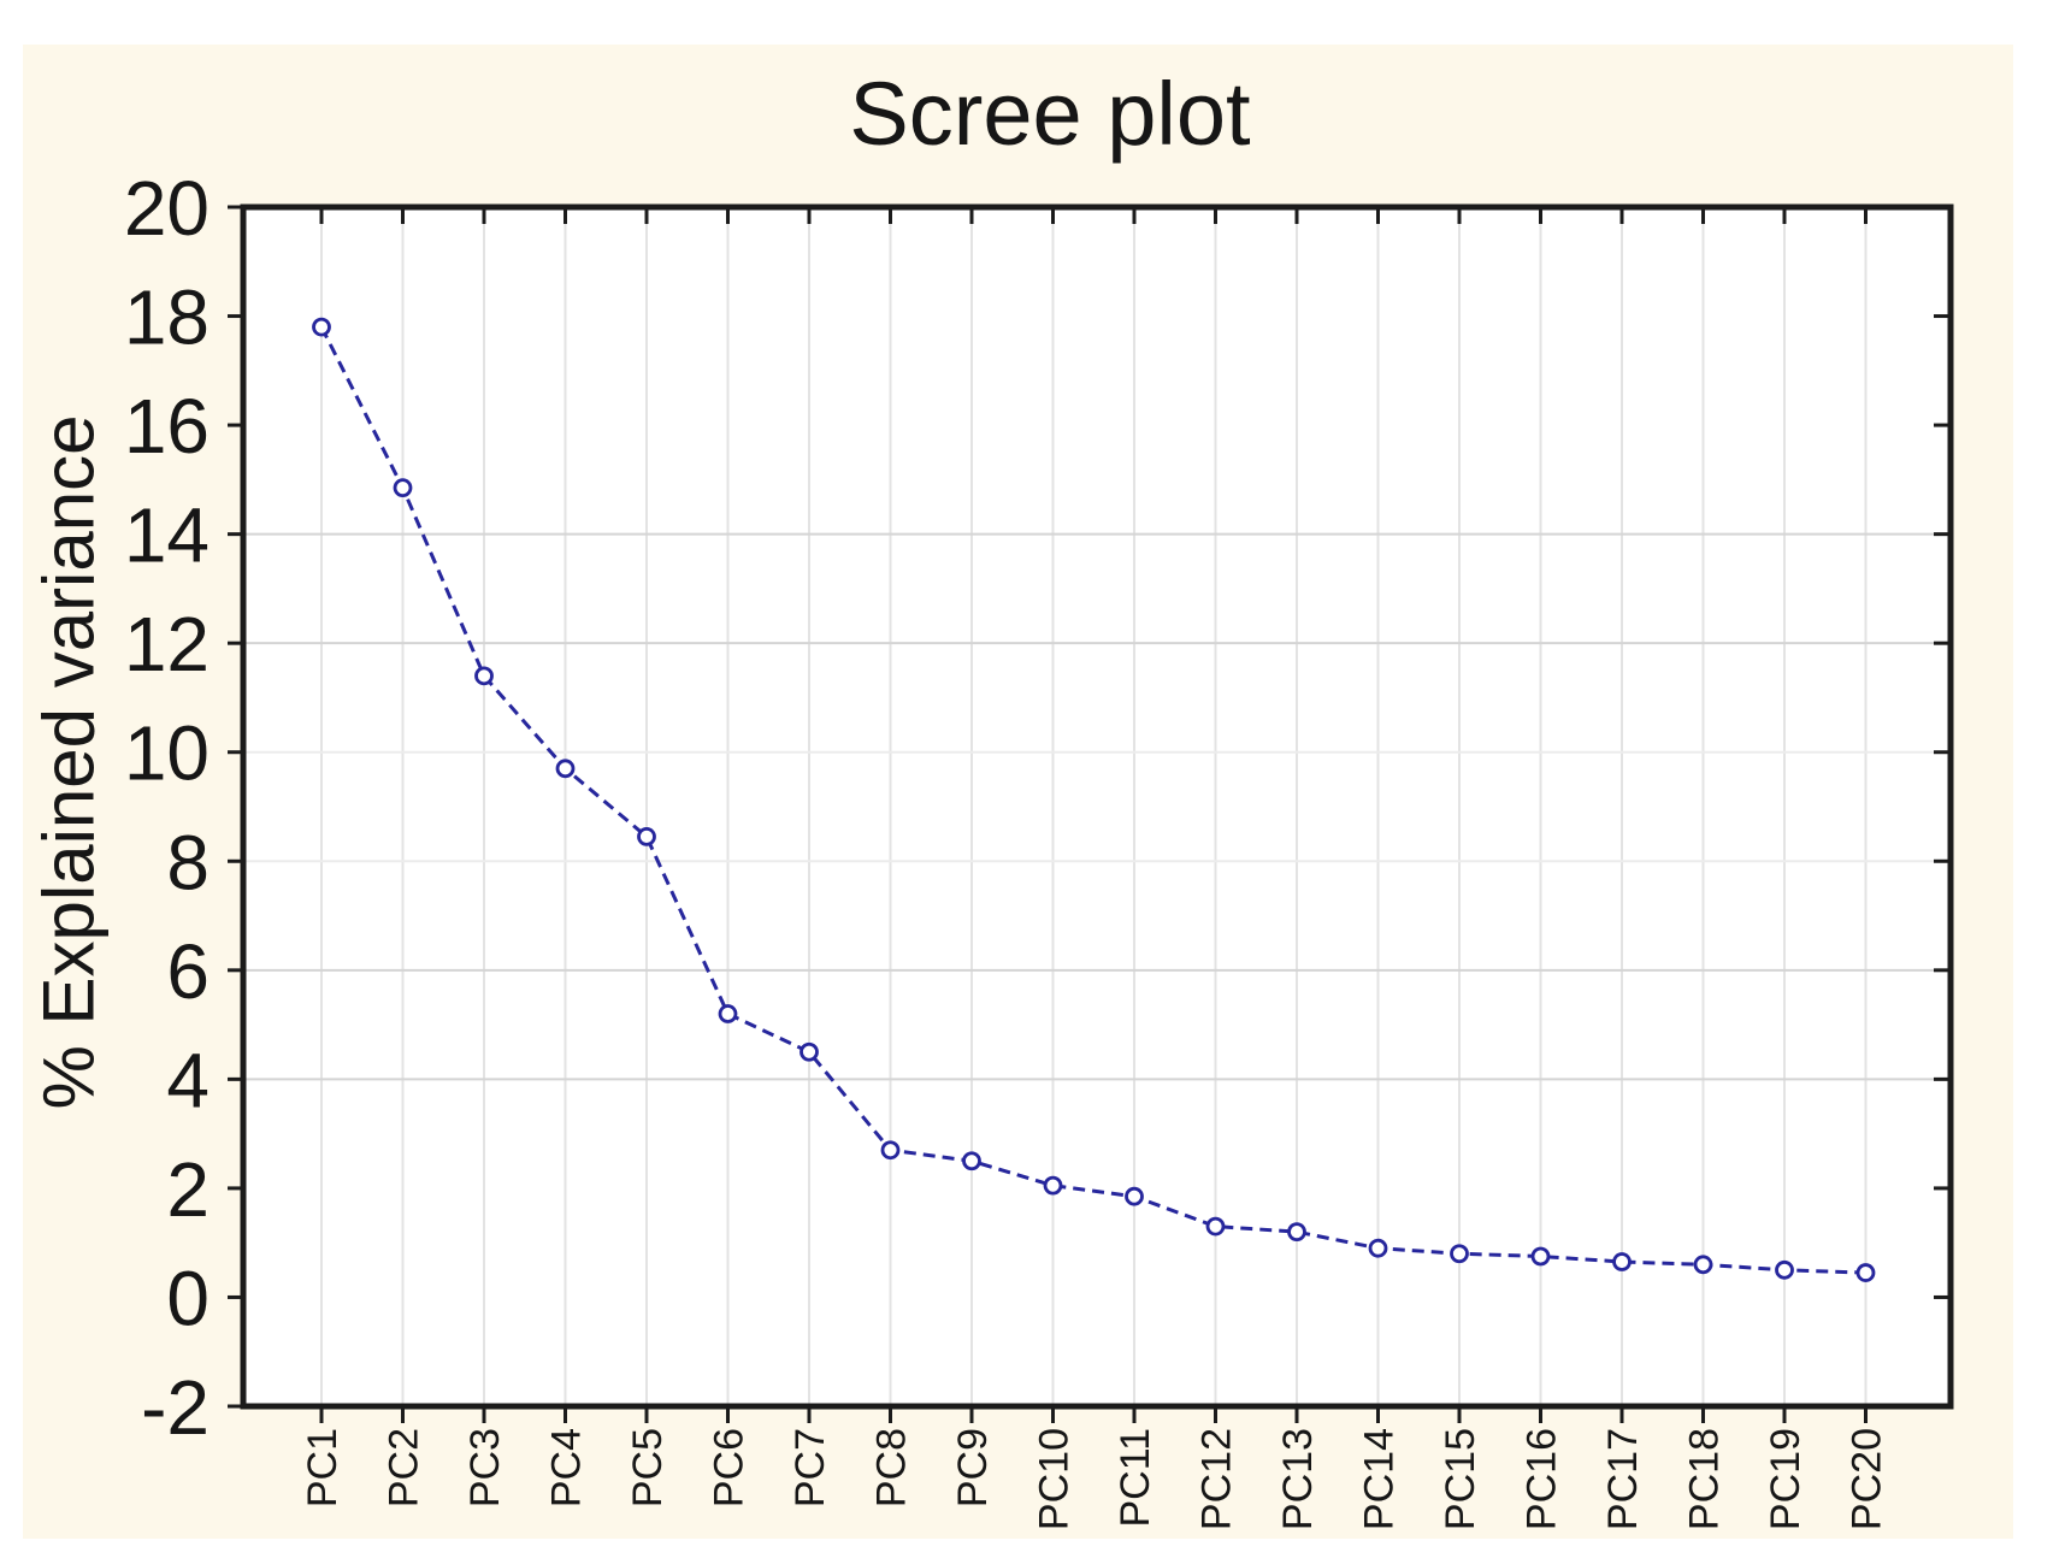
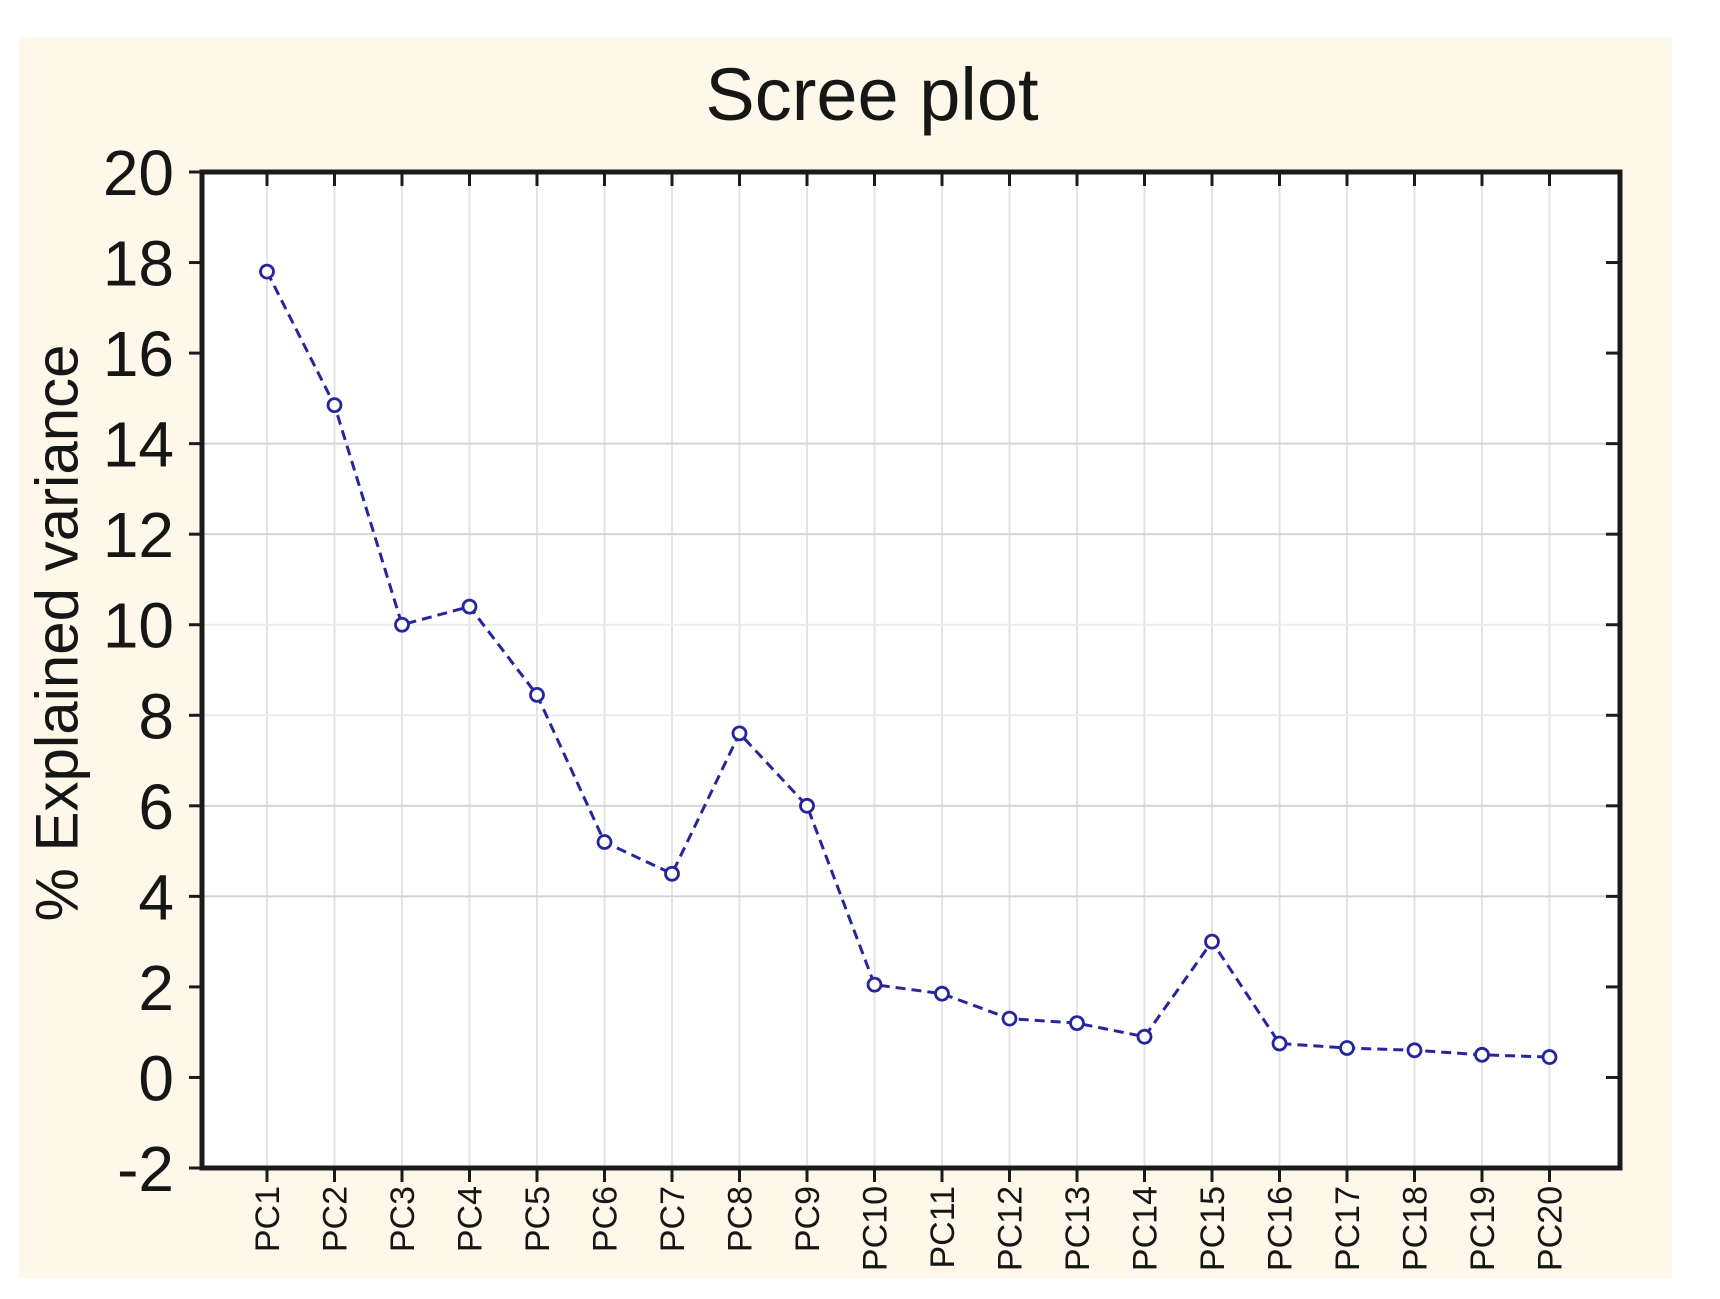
PC3: 11.4 -> 10.0
PC4: 9.7 -> 10.4
PC8: 2.7 -> 7.6
PC9: 2.5 -> 6.0
PC15: 0.8 -> 3.0
